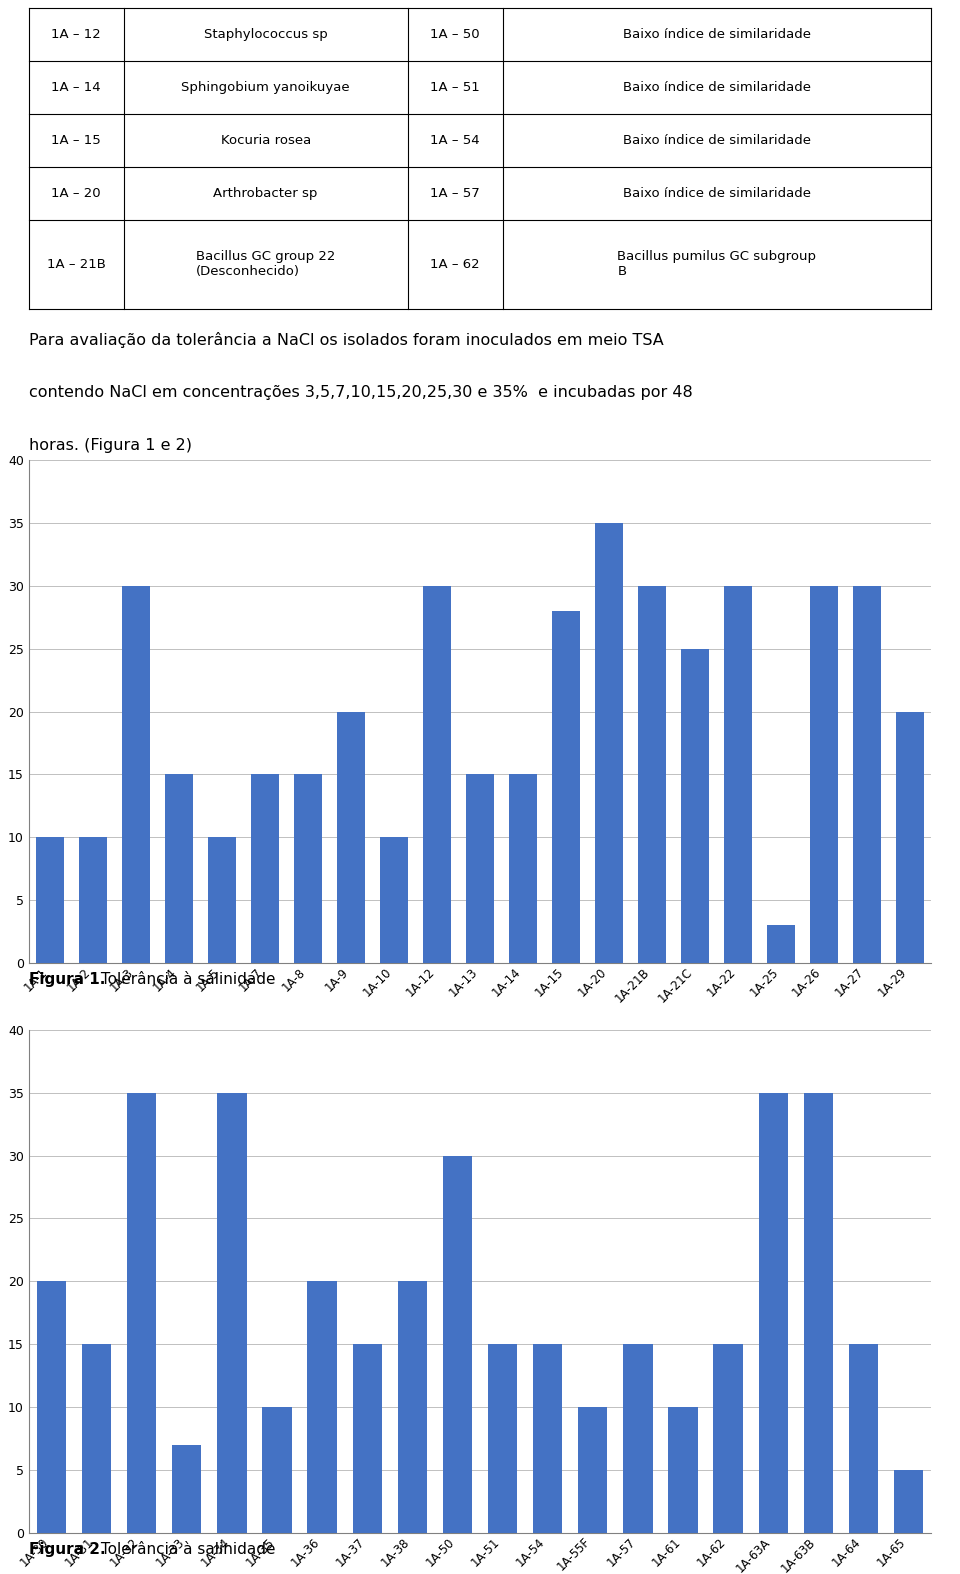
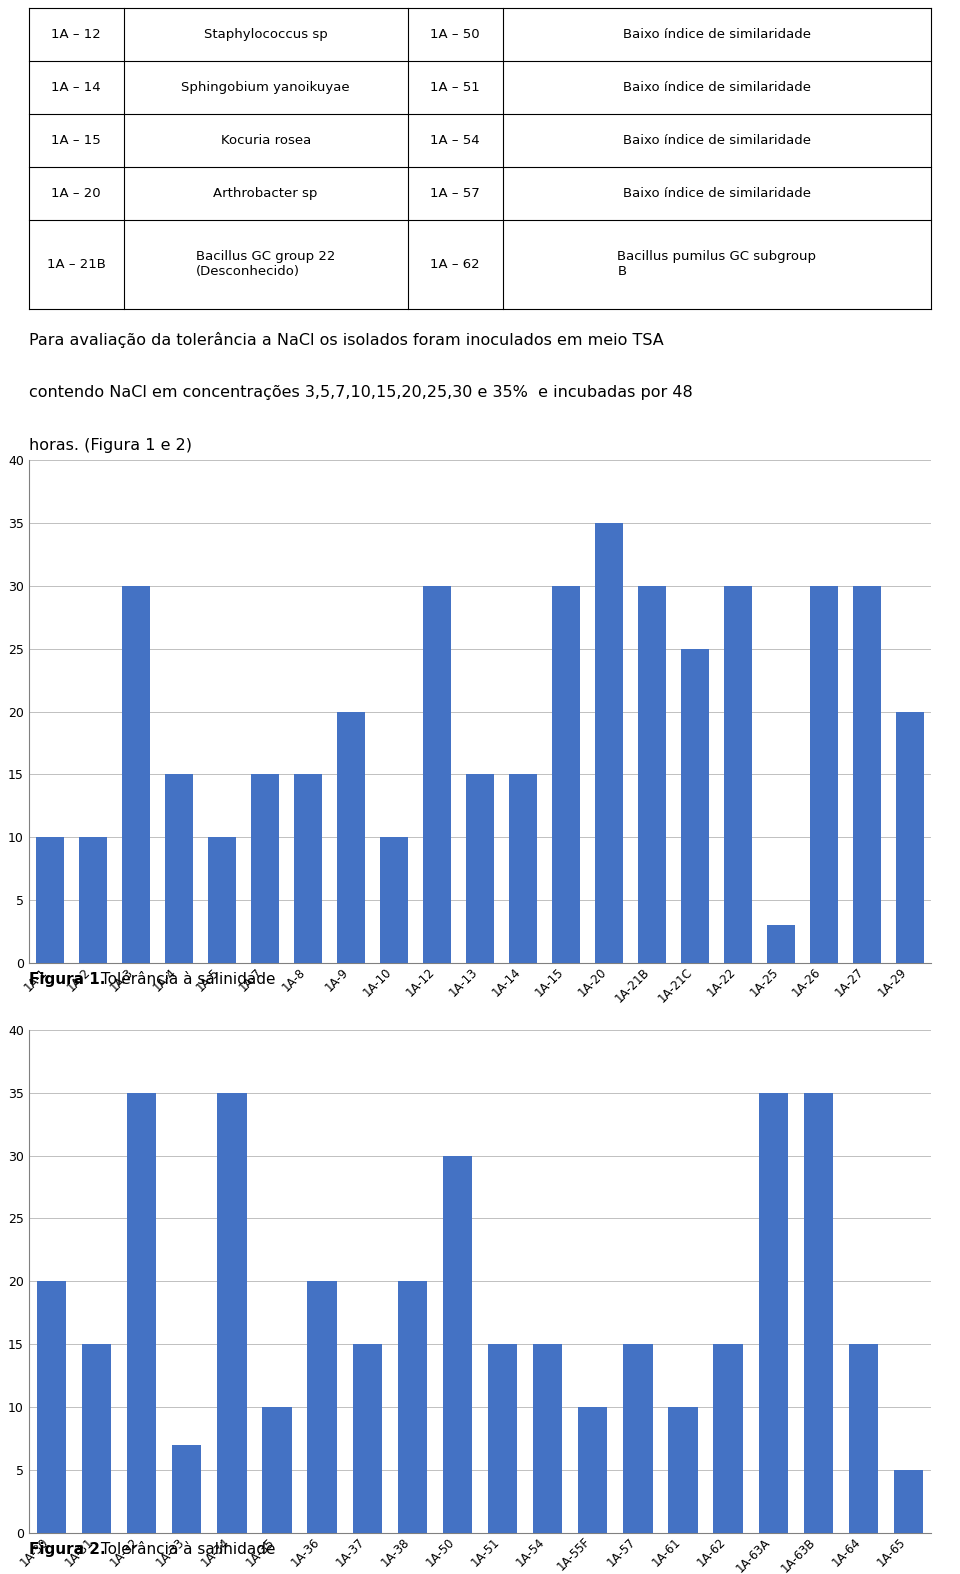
1A-15: 28 -> 30
